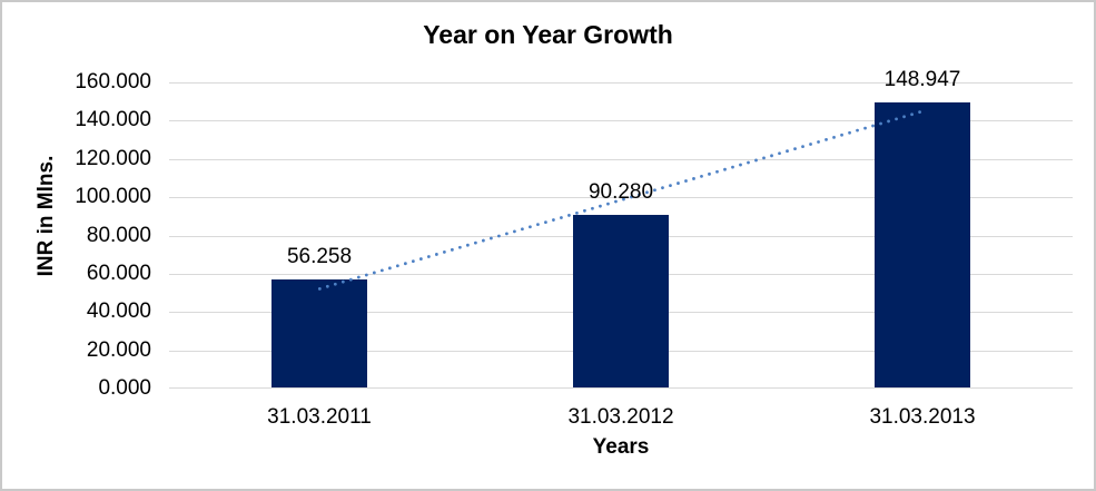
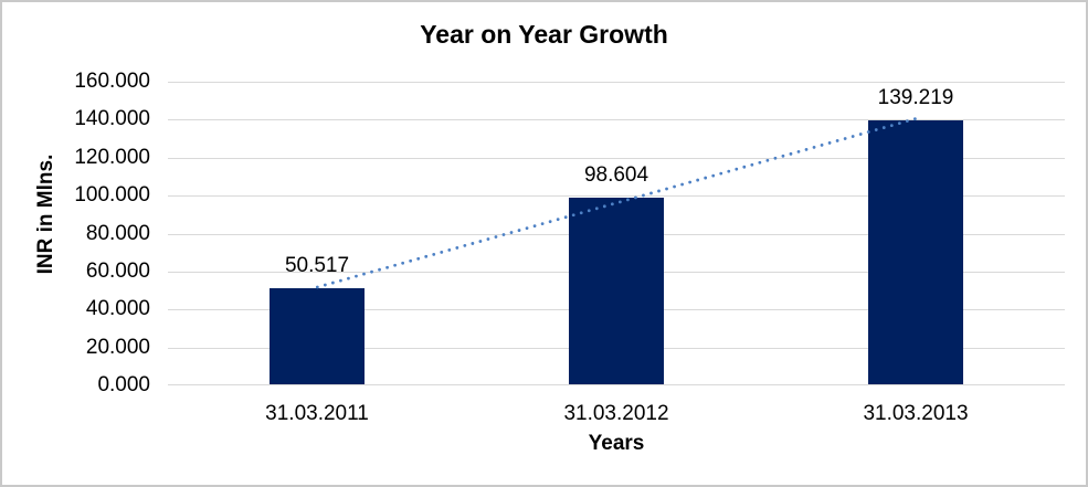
31.03.2011: 56.258 -> 50.517
31.03.2012: 90.280 -> 98.604
31.03.2013: 148.947 -> 139.219
